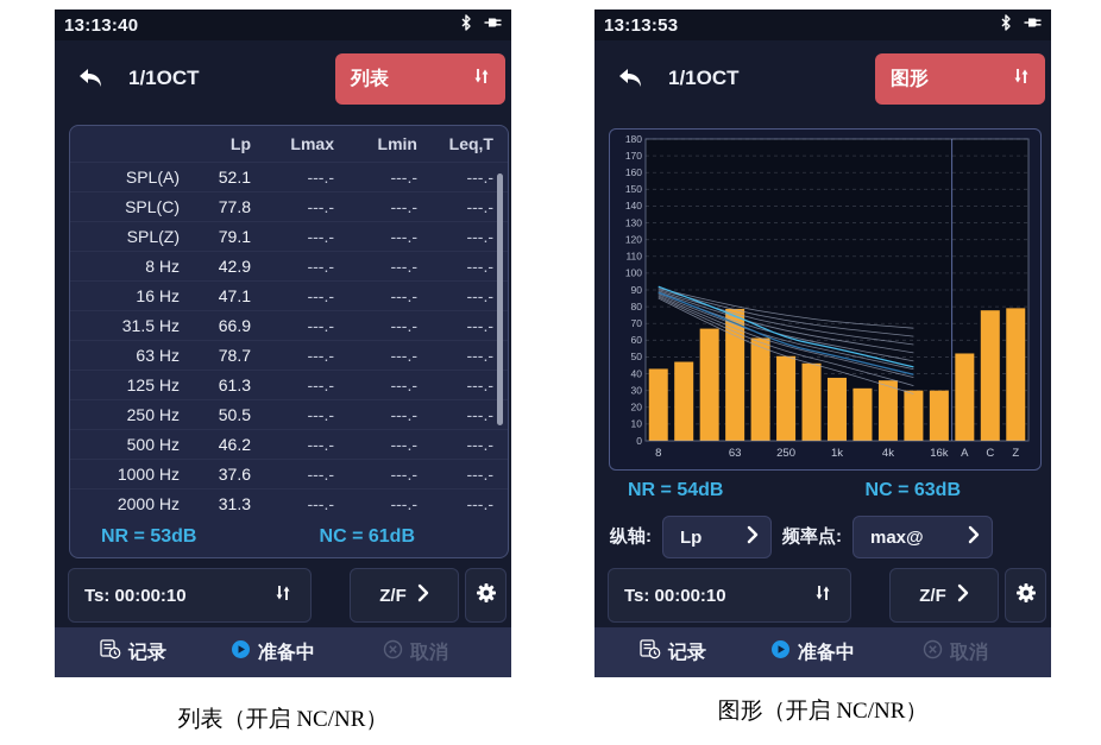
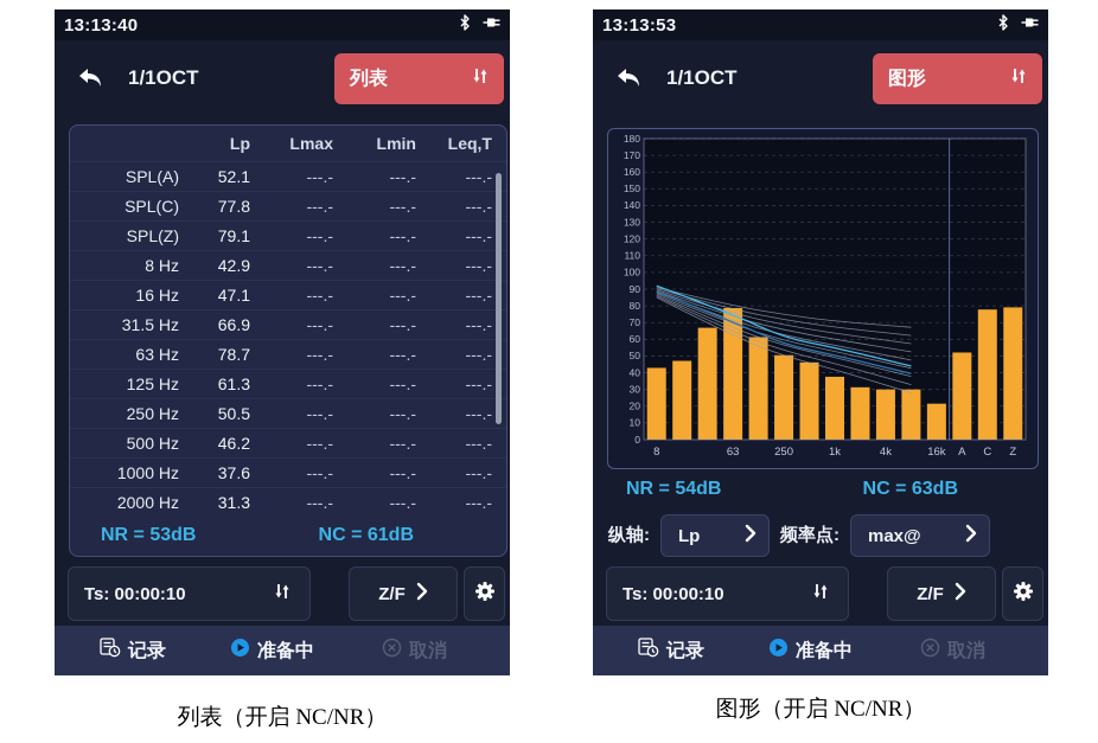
4k: 36 -> 30
16k: 30 -> 22
